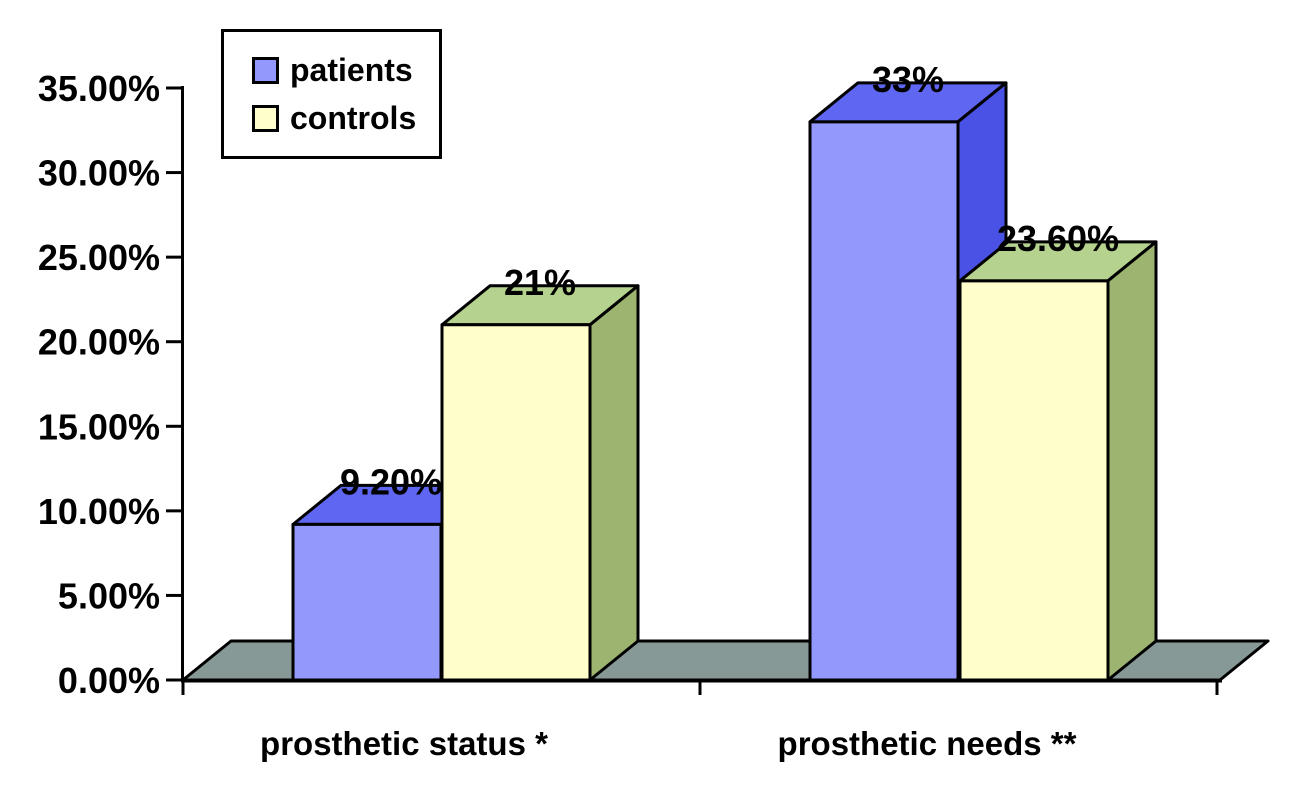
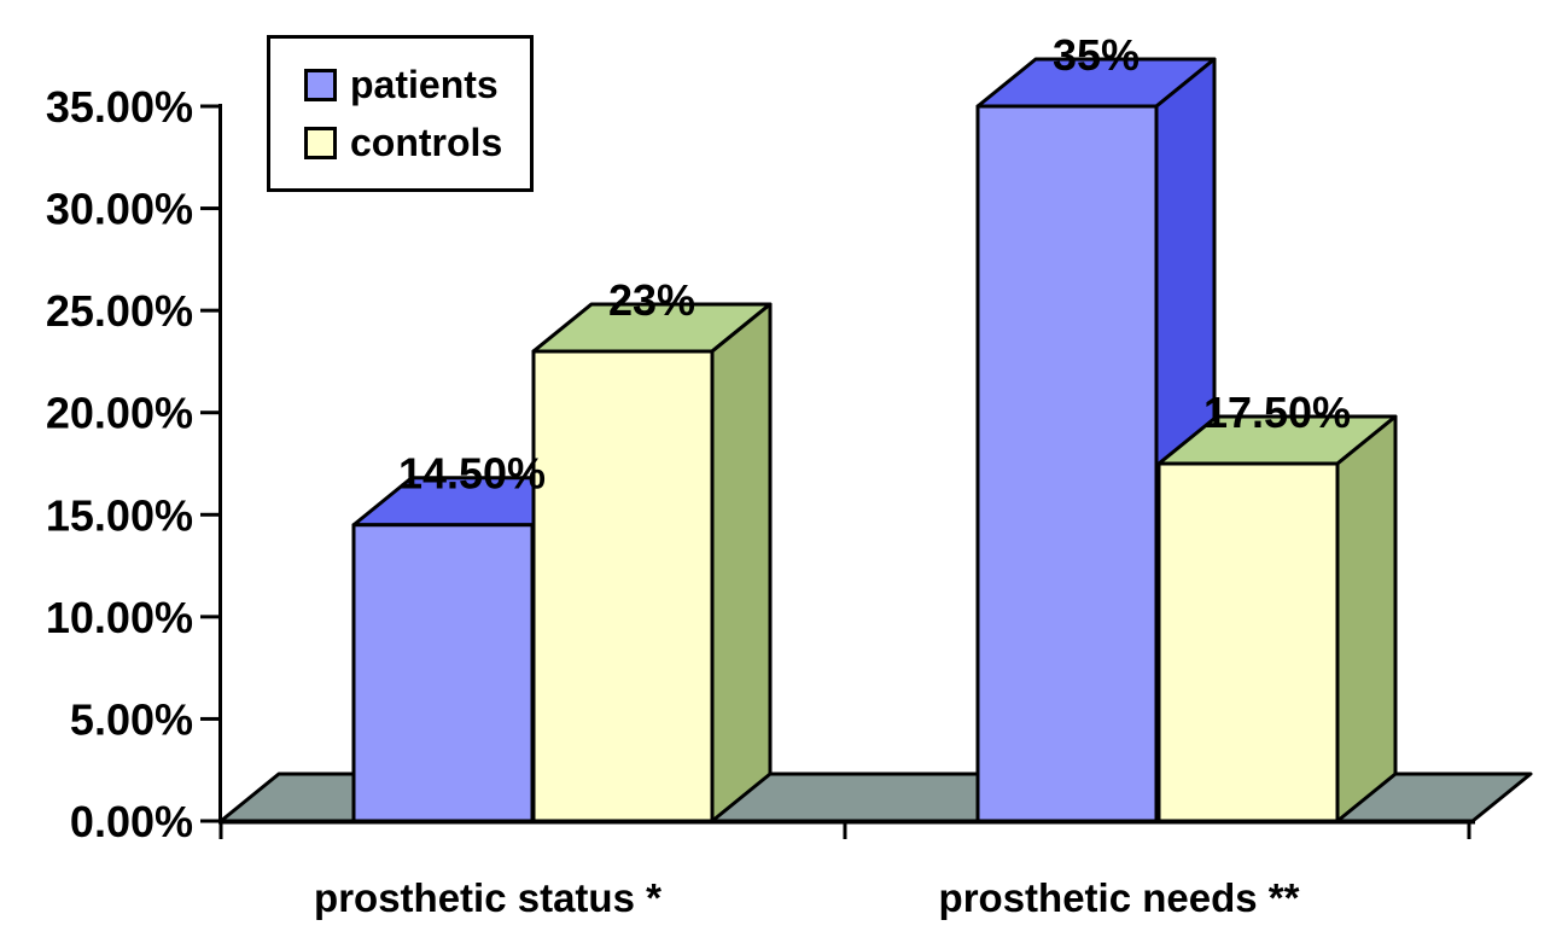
patients/prosthetic status *: 9.20% -> 14.50%
controls/prosthetic status *: 21% -> 23%
patients/prosthetic needs **: 33% -> 35%
controls/prosthetic needs **: 23.60% -> 17.50%
